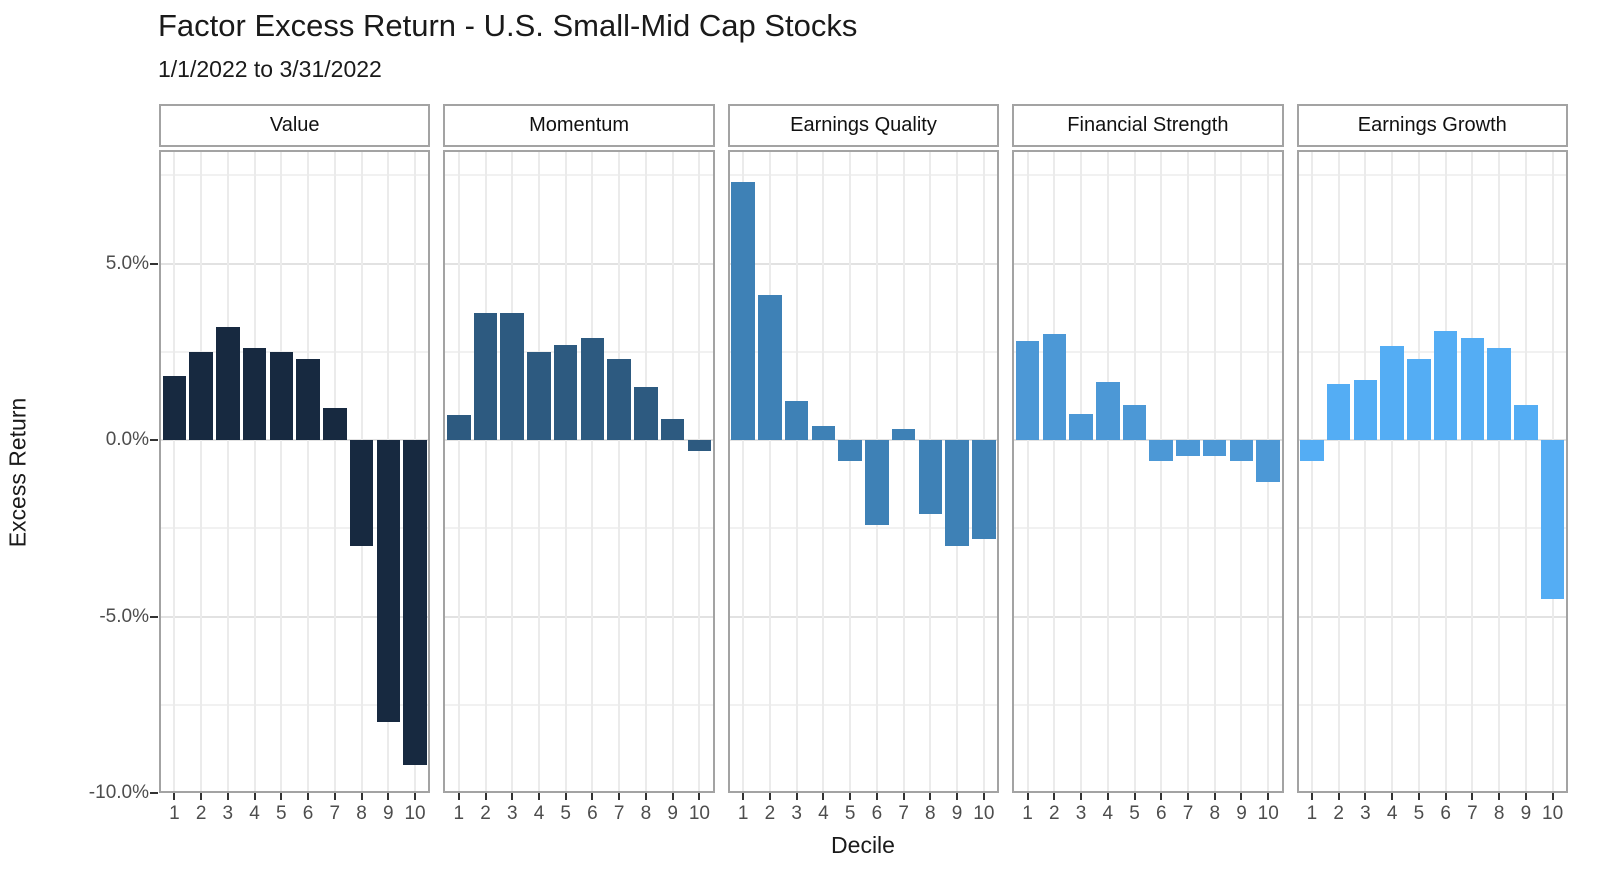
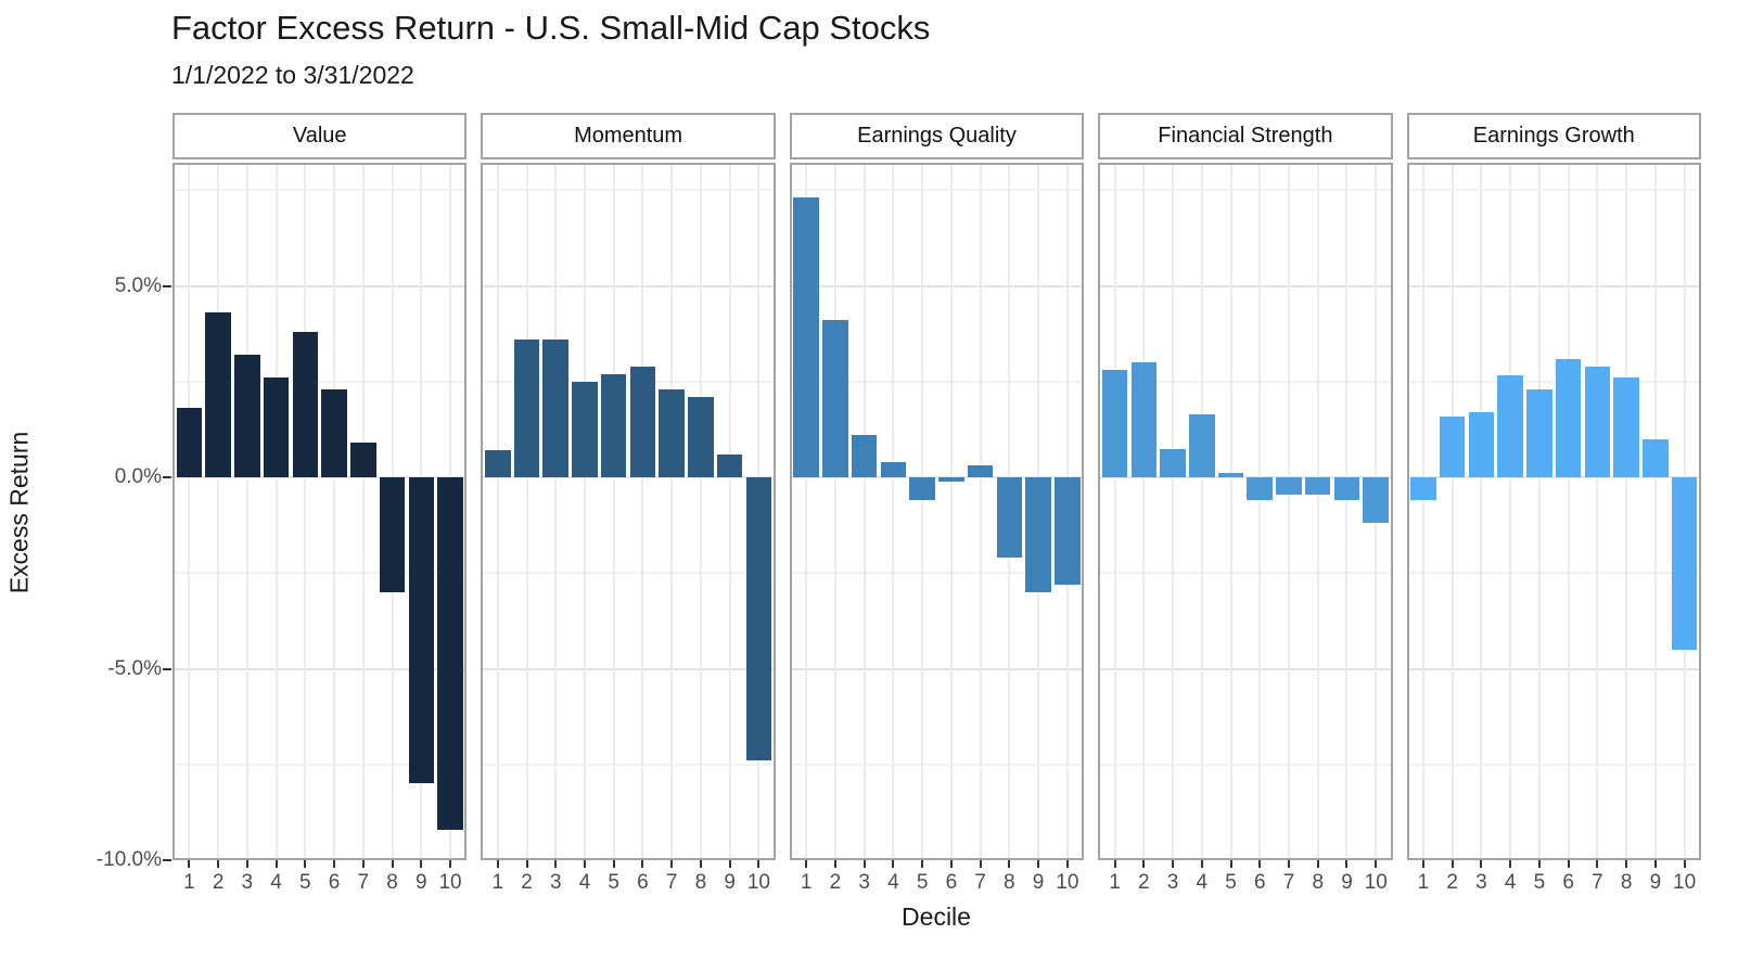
Value/2: 2.5% -> 4.3%
Value/5: 2.5% -> 3.8%
Financial Strength/5: 1.0% -> 0.1%
Earnings Quality/6: -2.4% -> -0.1%
Momentum/8: 1.5% -> 2.1%
Momentum/10: -0.3% -> -7.4%
